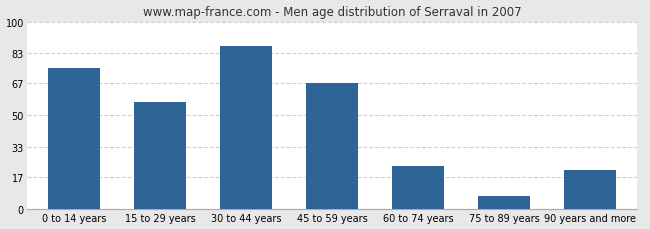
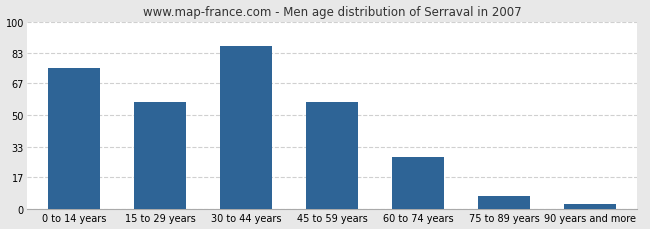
45 to 59 years: 67 -> 57
60 to 74 years: 23 -> 28
90 years and more: 21 -> 3
